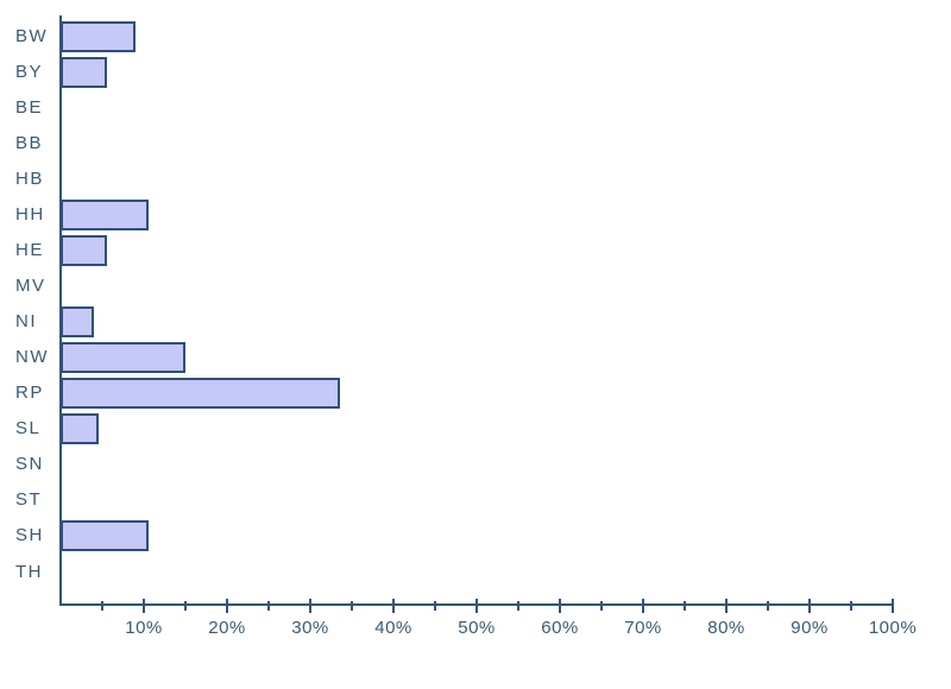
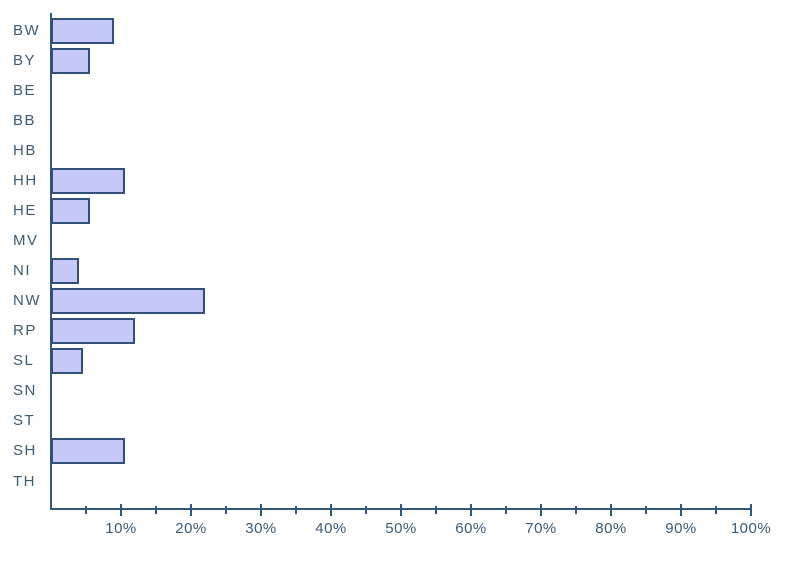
NW: 15% -> 22%
RP: 34% -> 12%
